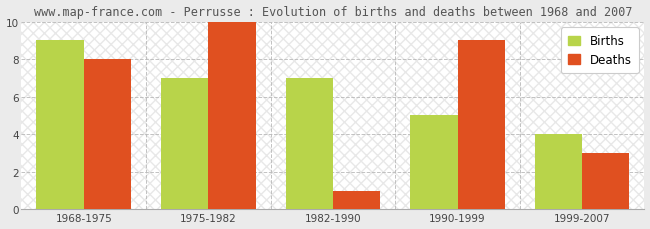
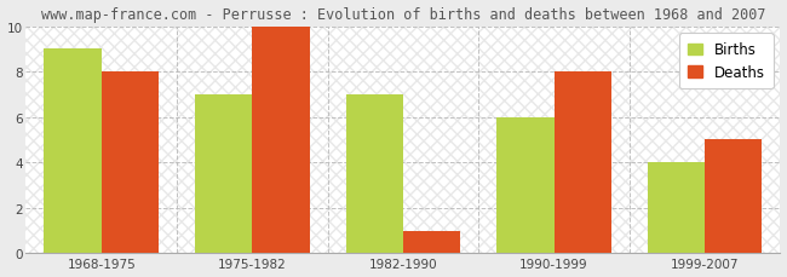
Births/1990-1999: 5 -> 6
Deaths/1990-1999: 9 -> 8
Deaths/1999-2007: 3 -> 5
